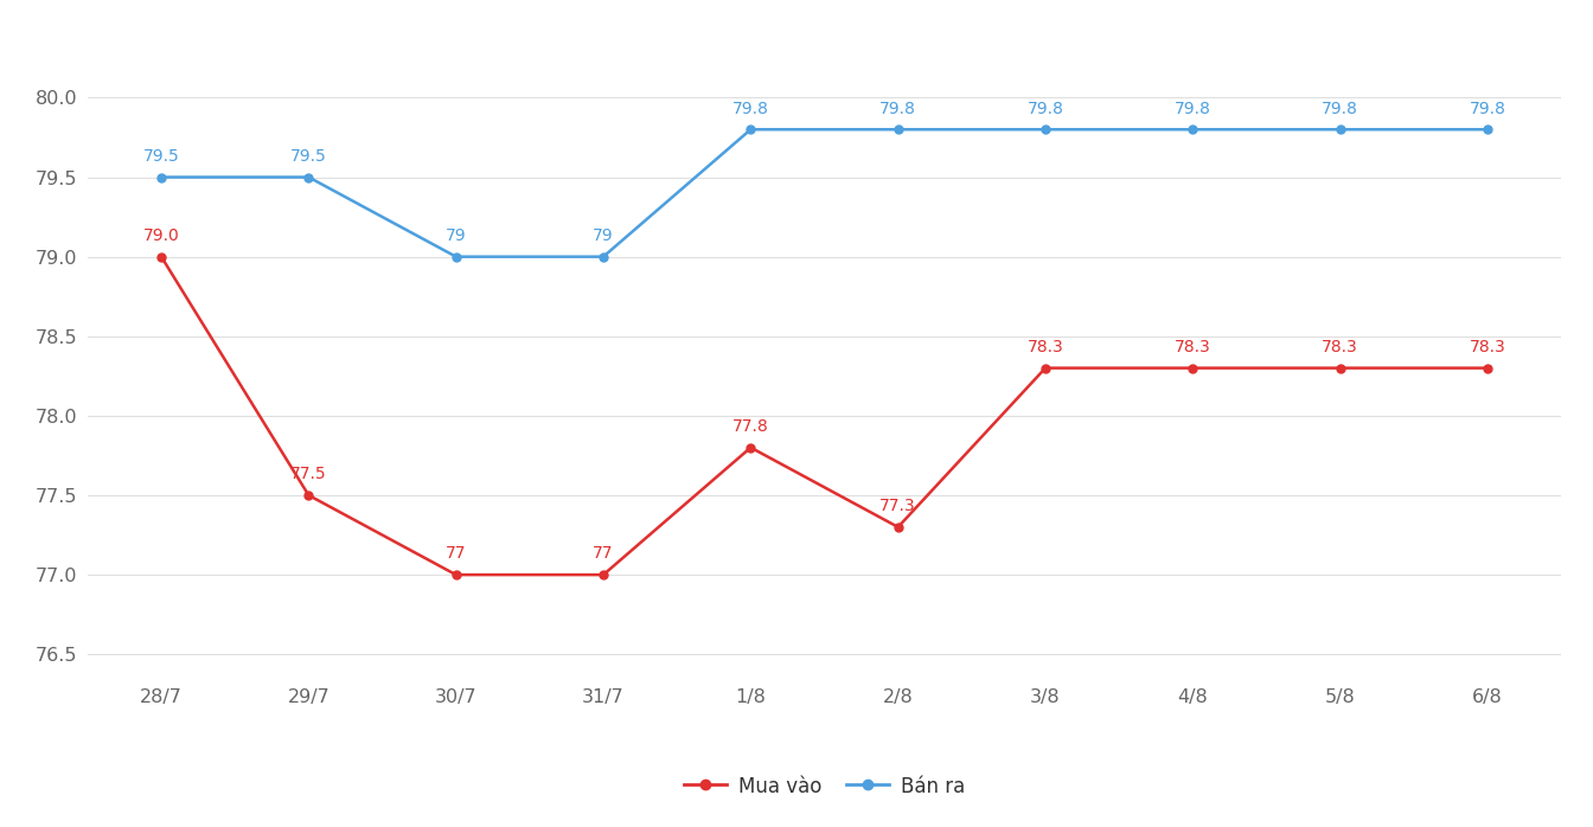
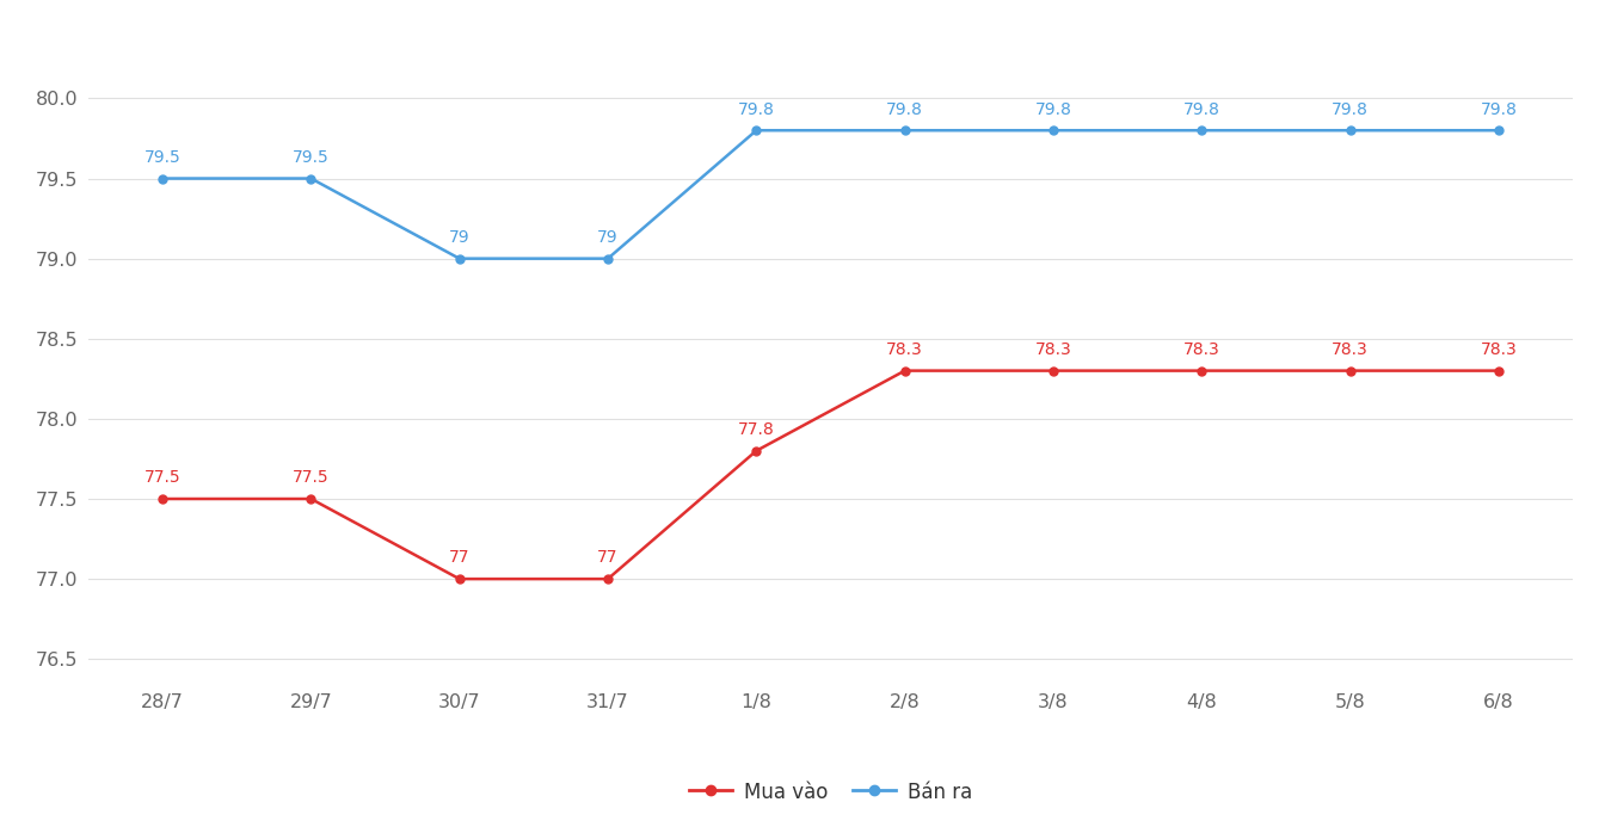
Mua vào/28/7: 79.0 -> 77.5
Mua vào/2/8: 77.3 -> 78.3
